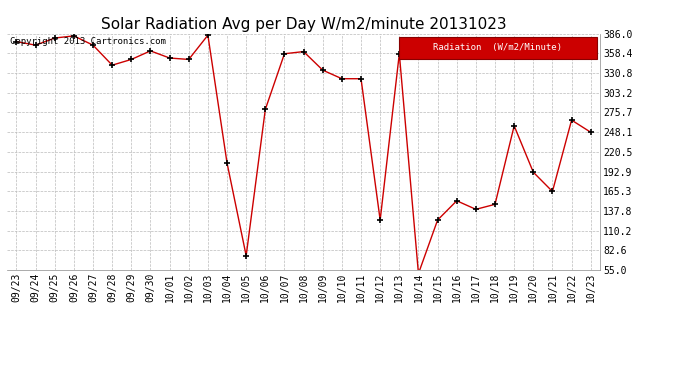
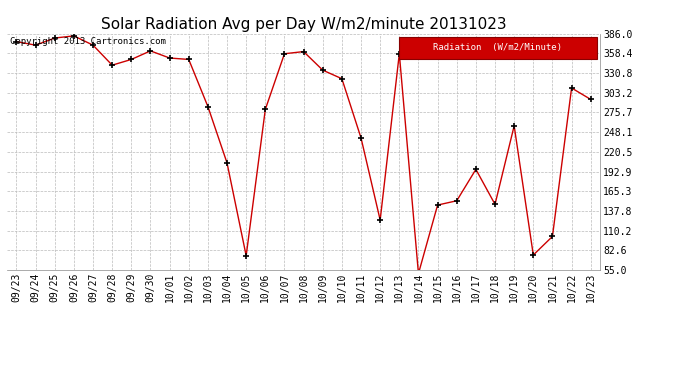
10/03: 384 -> 284
10/11: 323 -> 240
10/15: 125 -> 146
10/17: 140 -> 196
10/20: 192 -> 76
10/21: 165 -> 102
10/22: 265 -> 310
10/23: 248 -> 294
